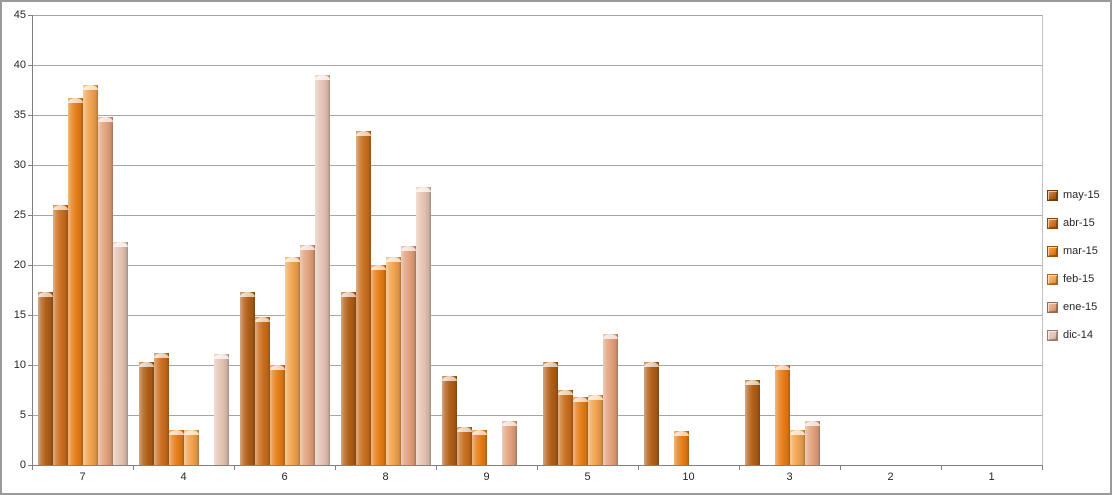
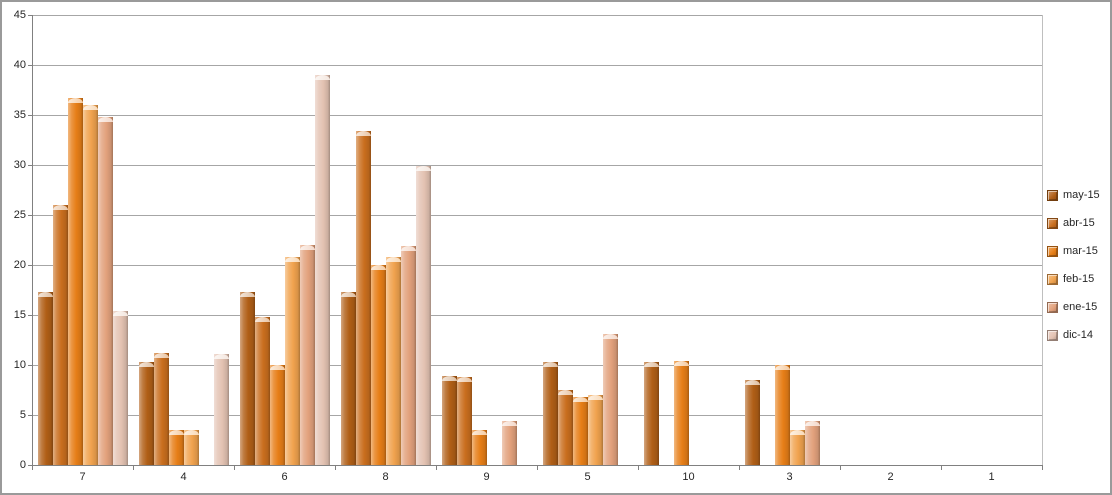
feb-15/7: 38.0 -> 36.0
dic-14/7: 22.3 -> 15.4
dic-14/8: 27.8 -> 29.9
abr-15/9: 3.8 -> 8.8
mar-15/10: 3.4 -> 10.4
